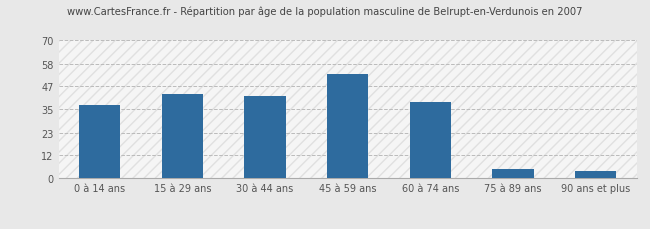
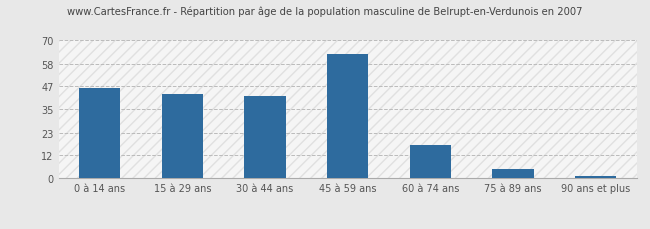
0 à 14 ans: 37 -> 46
45 à 59 ans: 53 -> 63
60 à 74 ans: 39 -> 17
90 ans et plus: 4 -> 1
